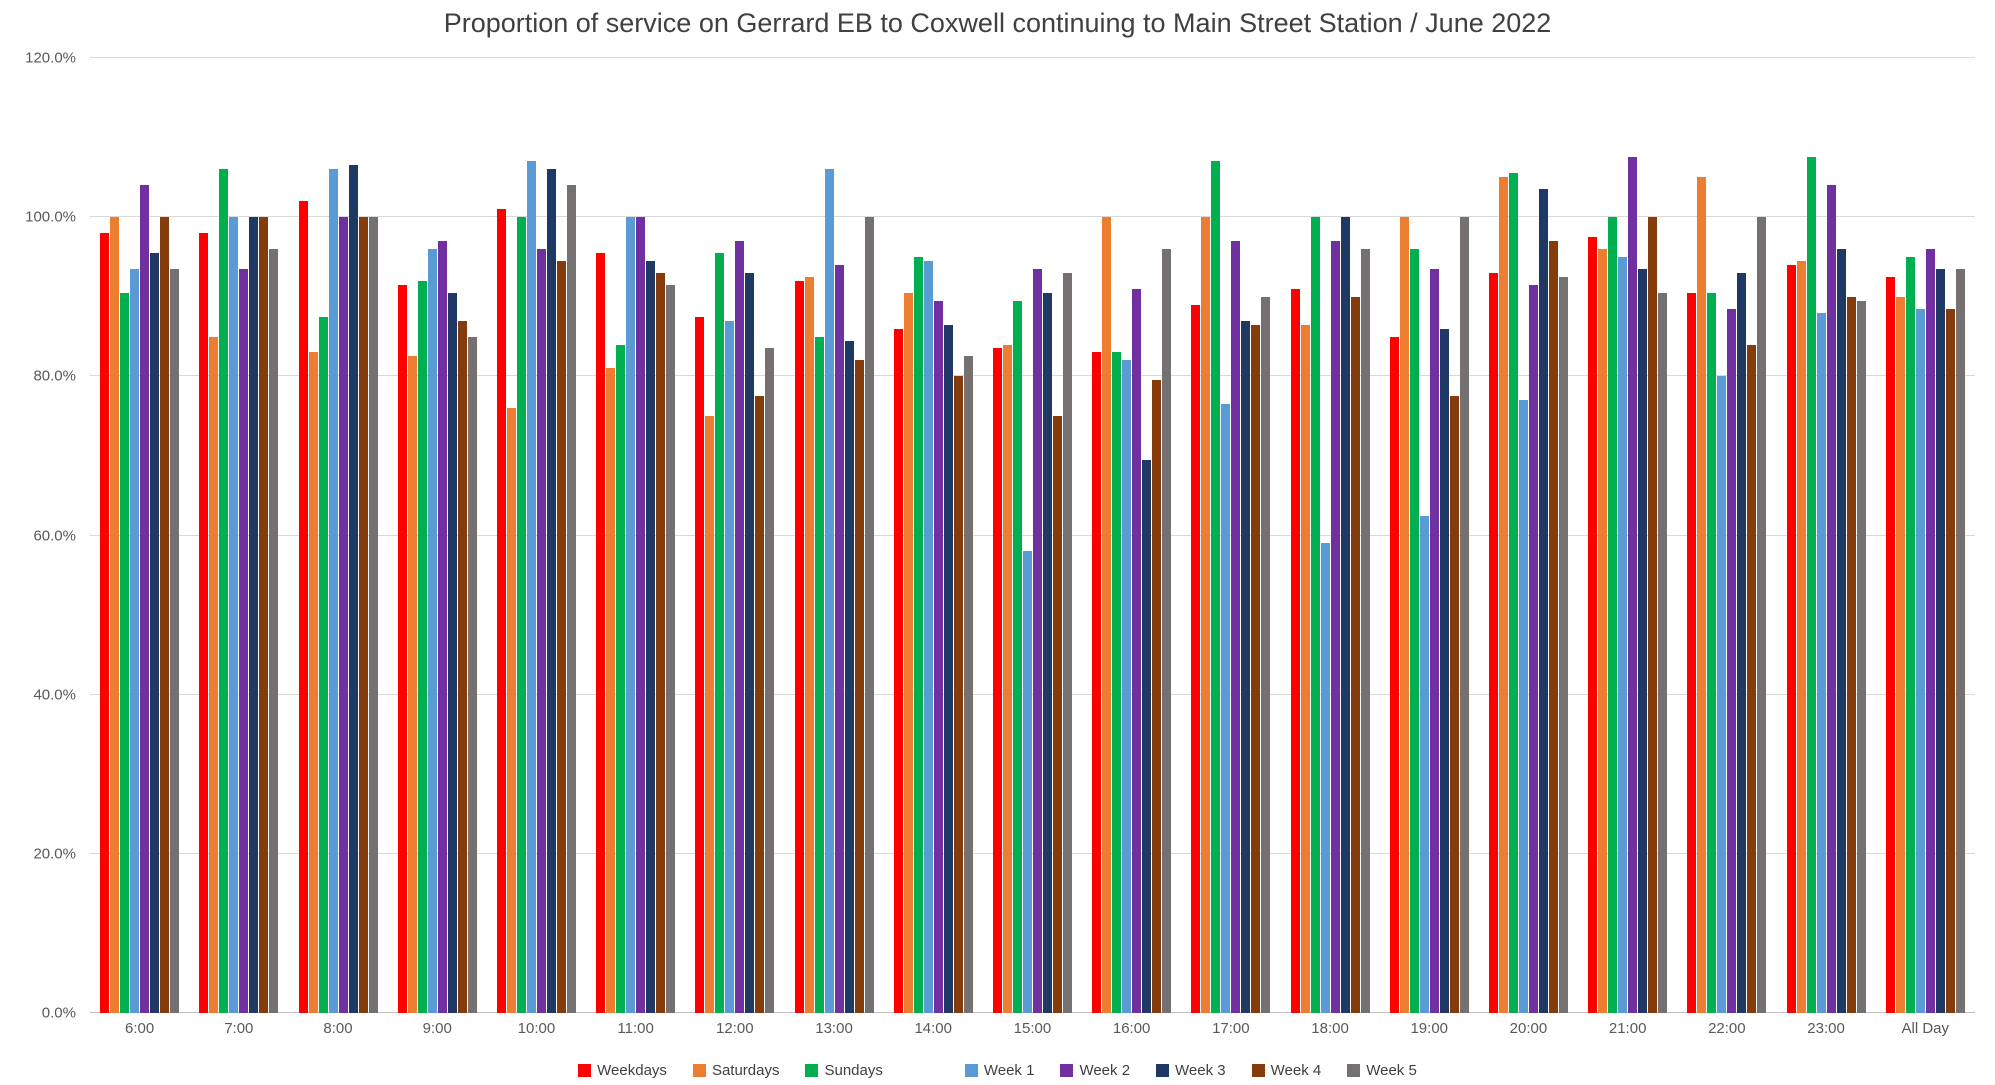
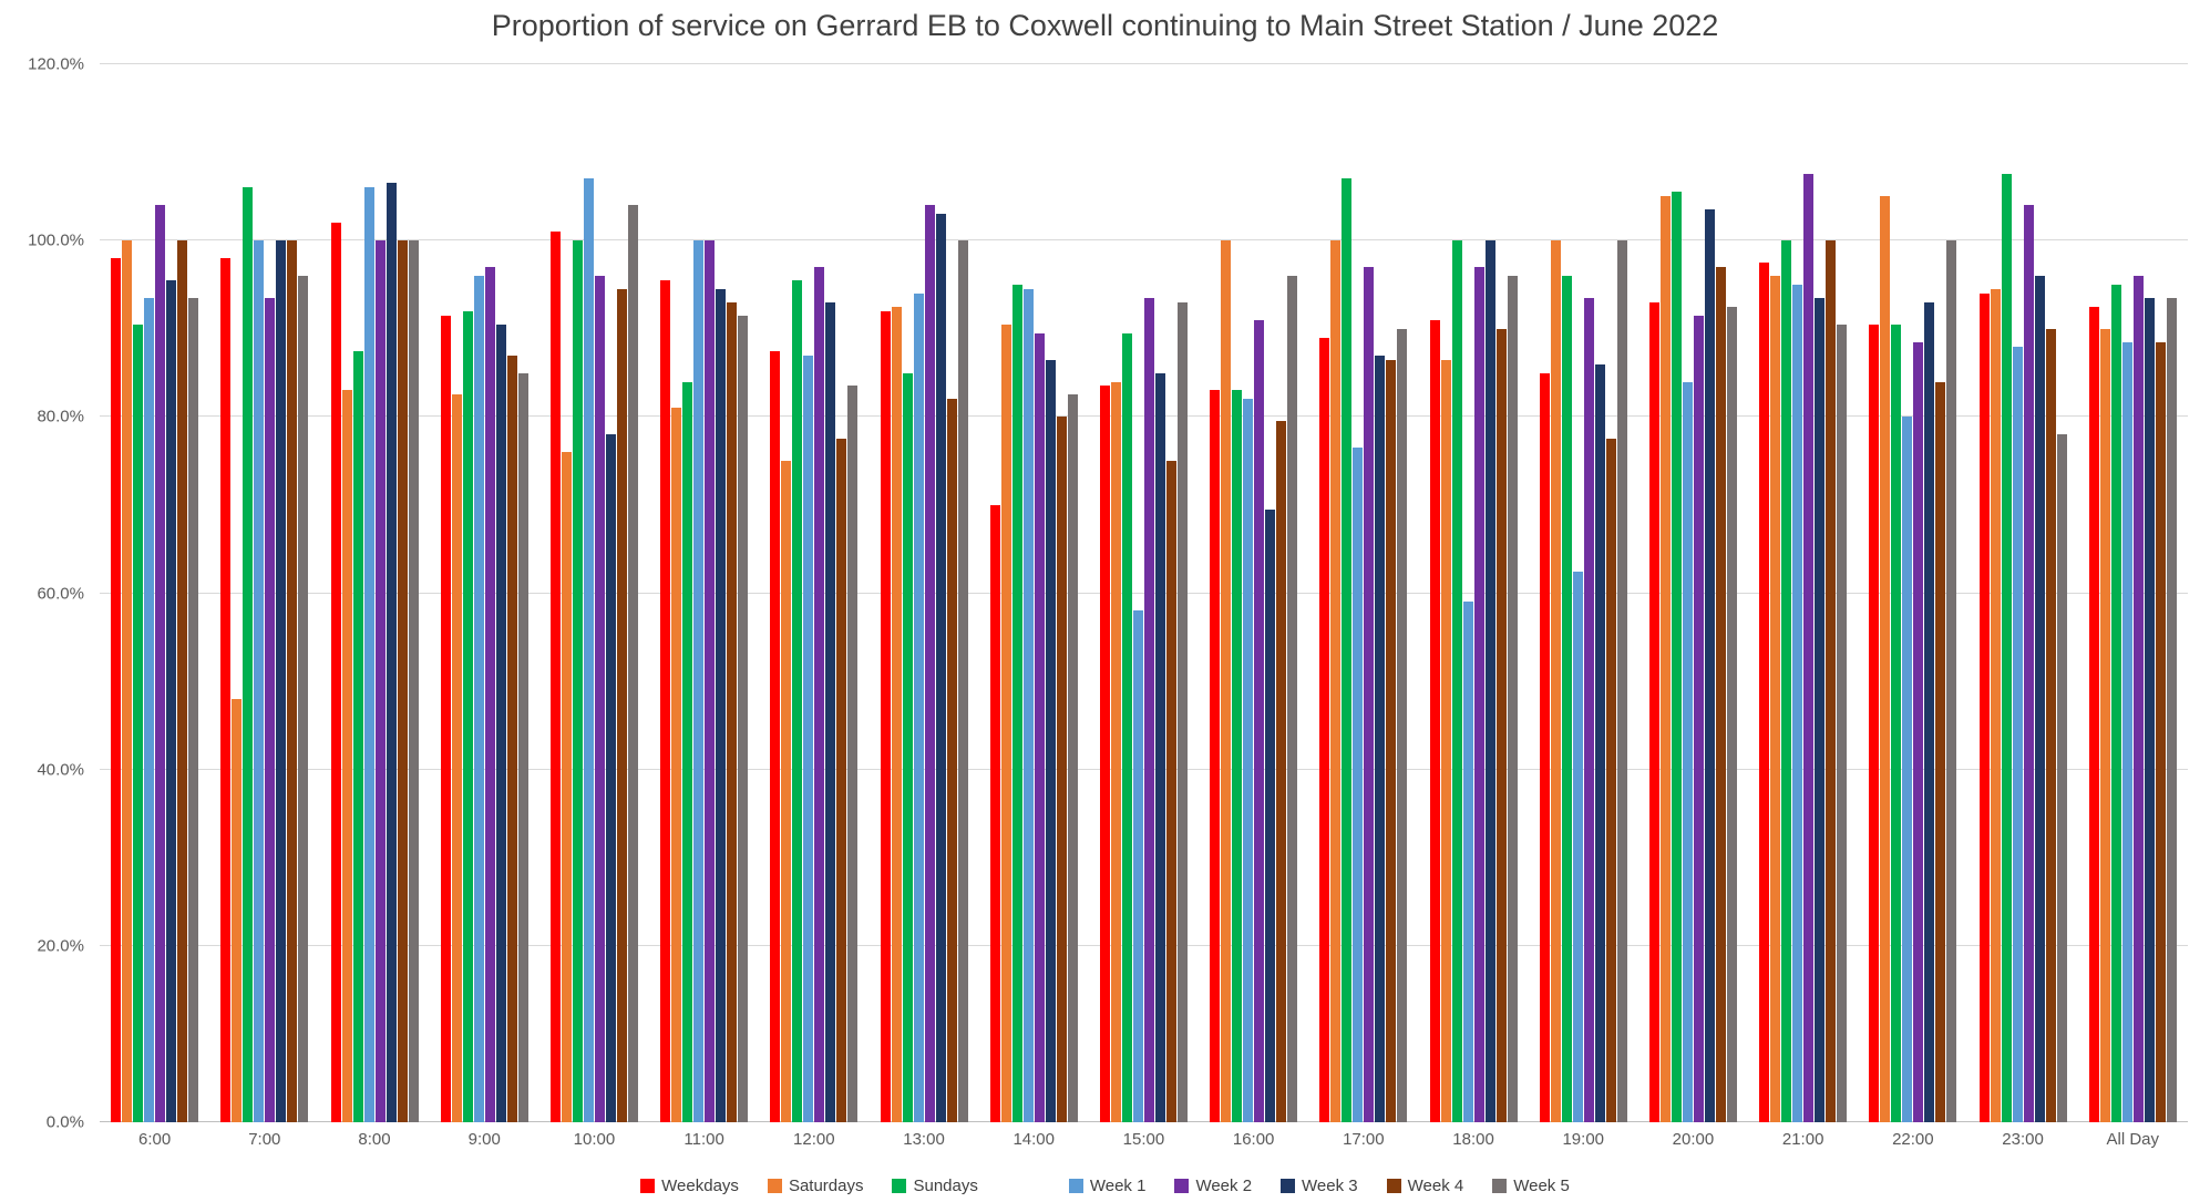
Saturdays/7:00: 85% -> 48%
Week 3/10:00: 106% -> 78%
Week 1/13:00: 106% -> 94%
Week 2/13:00: 94% -> 104%
Week 3/13:00: 84% -> 103%
Weekdays/14:00: 86% -> 70%
Week 3/15:00: 90% -> 85%
Week 1/20:00: 77% -> 84%
Week 5/23:00: 90% -> 78%
